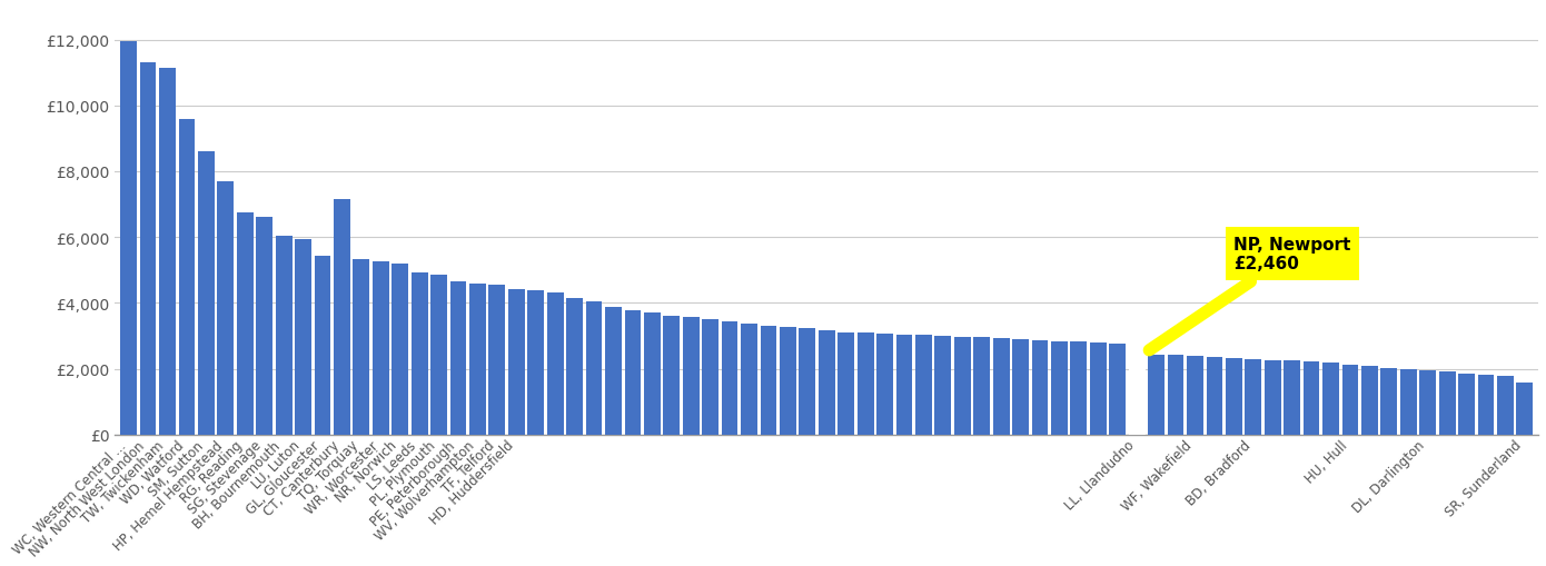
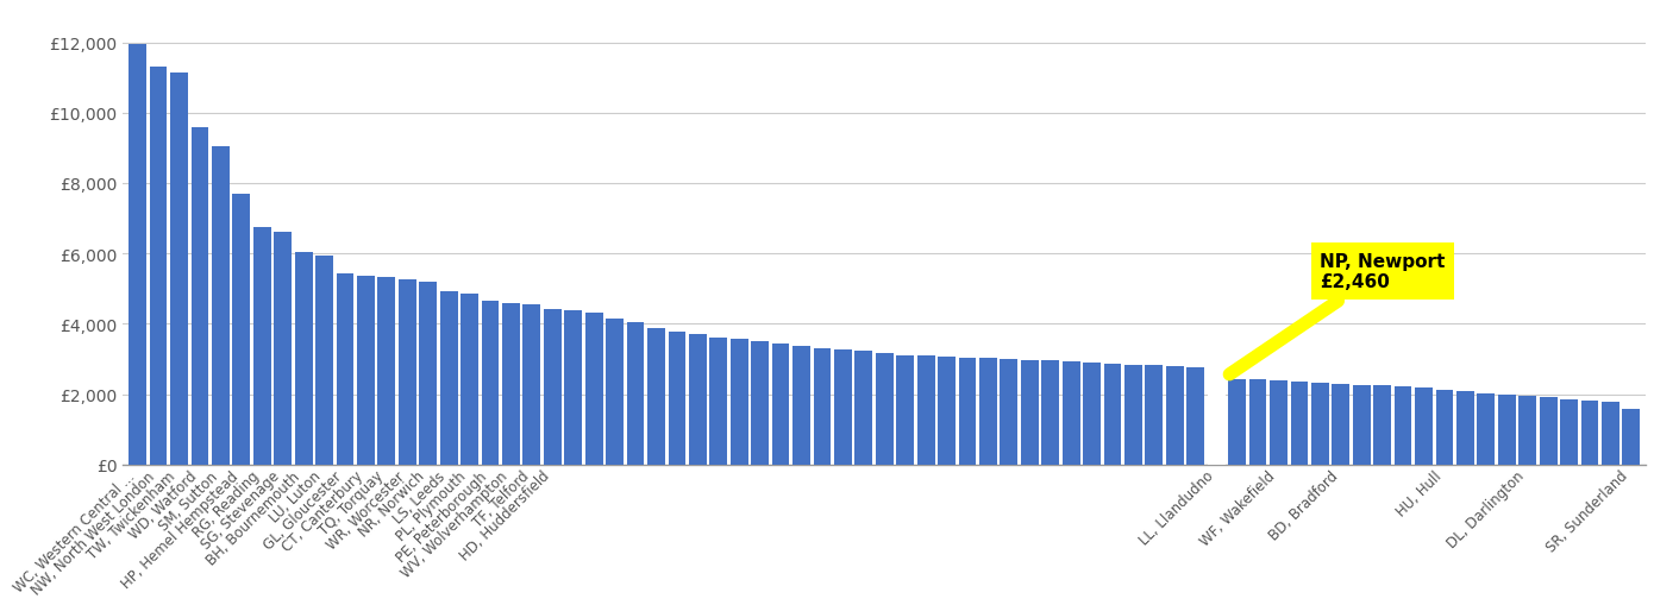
SM, Sutton: £8,600 -> £9,050
CT, Canterbury: £7,150 -> £5,370
